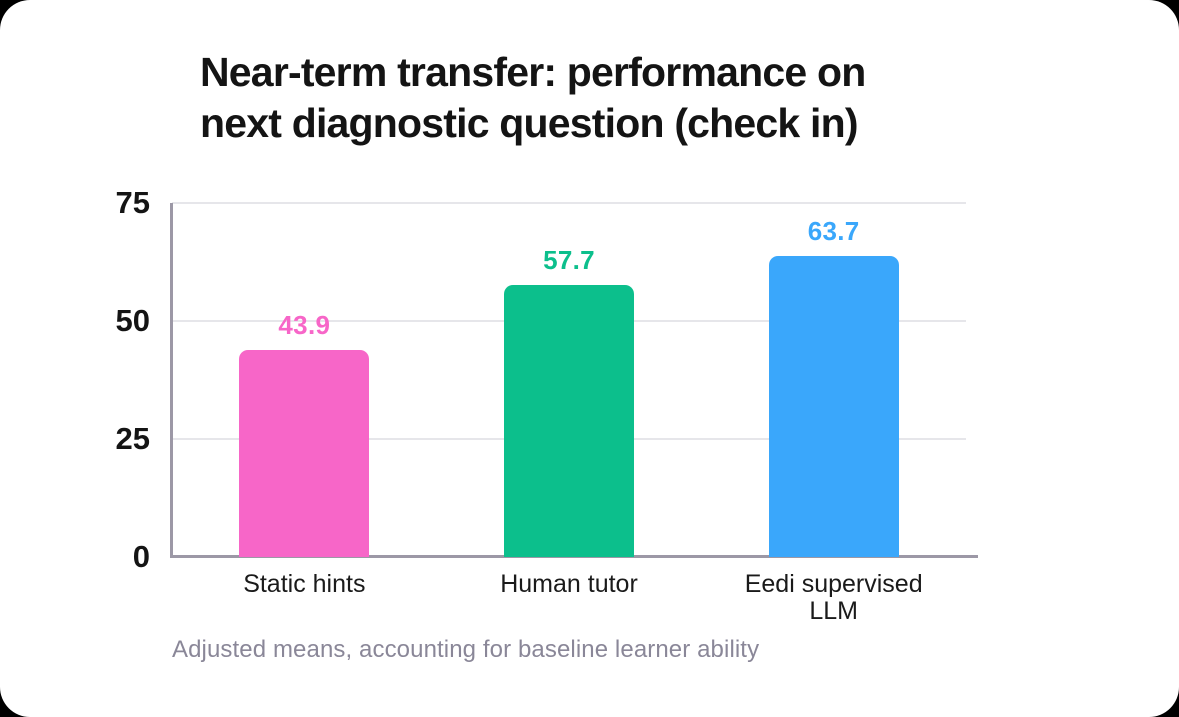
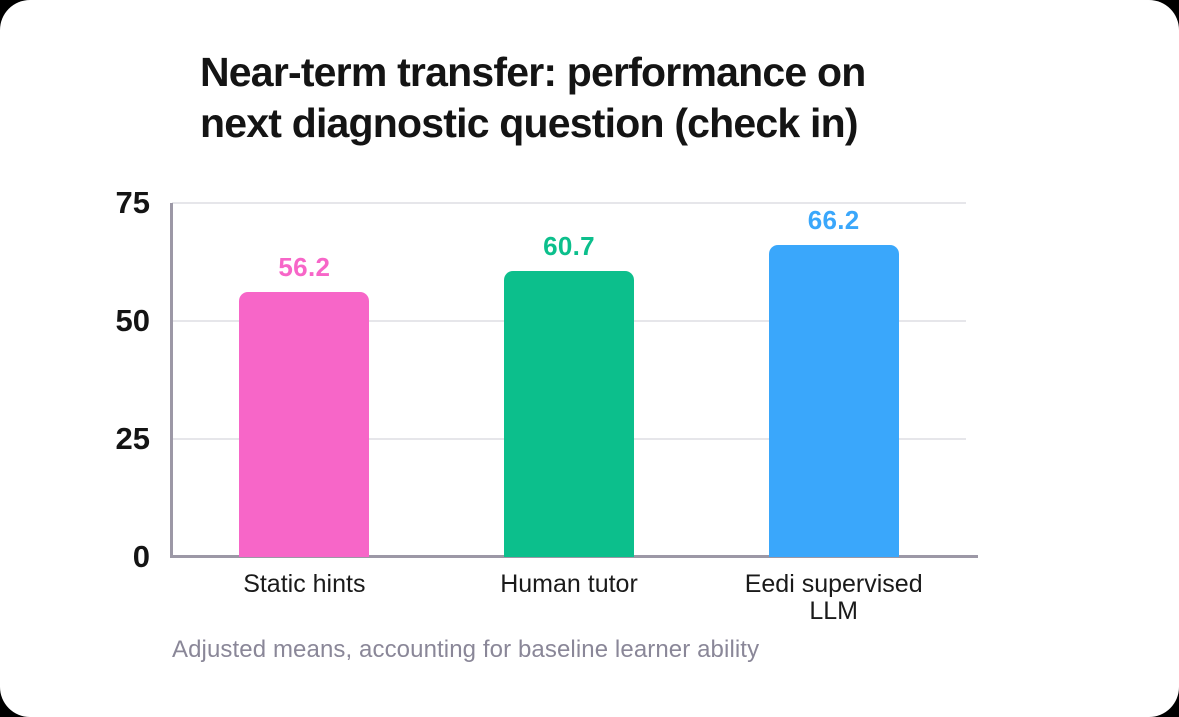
Static hints: 43.9 -> 56.2
Human tutor: 57.7 -> 60.7
Eedi supervised LLM: 63.7 -> 66.2
